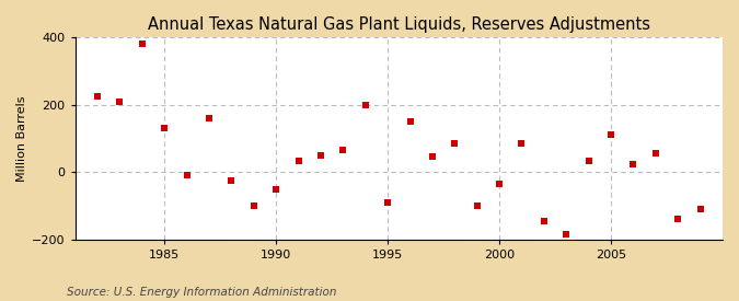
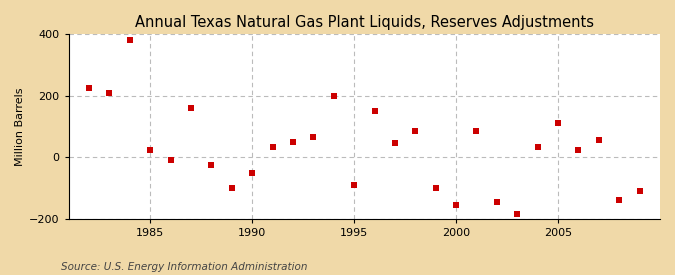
1985: 130 -> 25
2000: -35 -> -155
